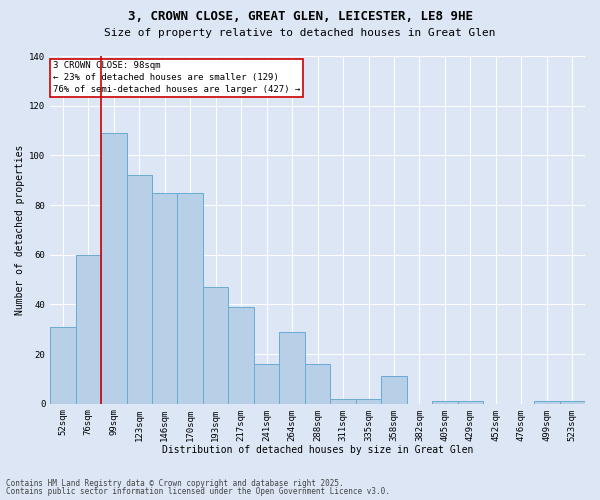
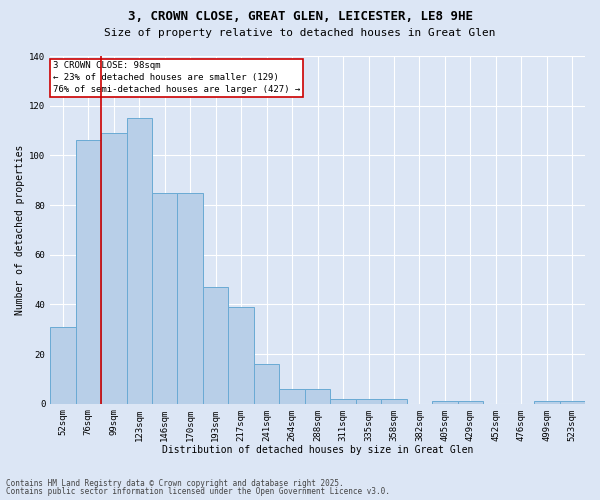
76sqm: 60 -> 106
123sqm: 92 -> 115
264sqm: 29 -> 6
288sqm: 16 -> 6
358sqm: 11 -> 2
